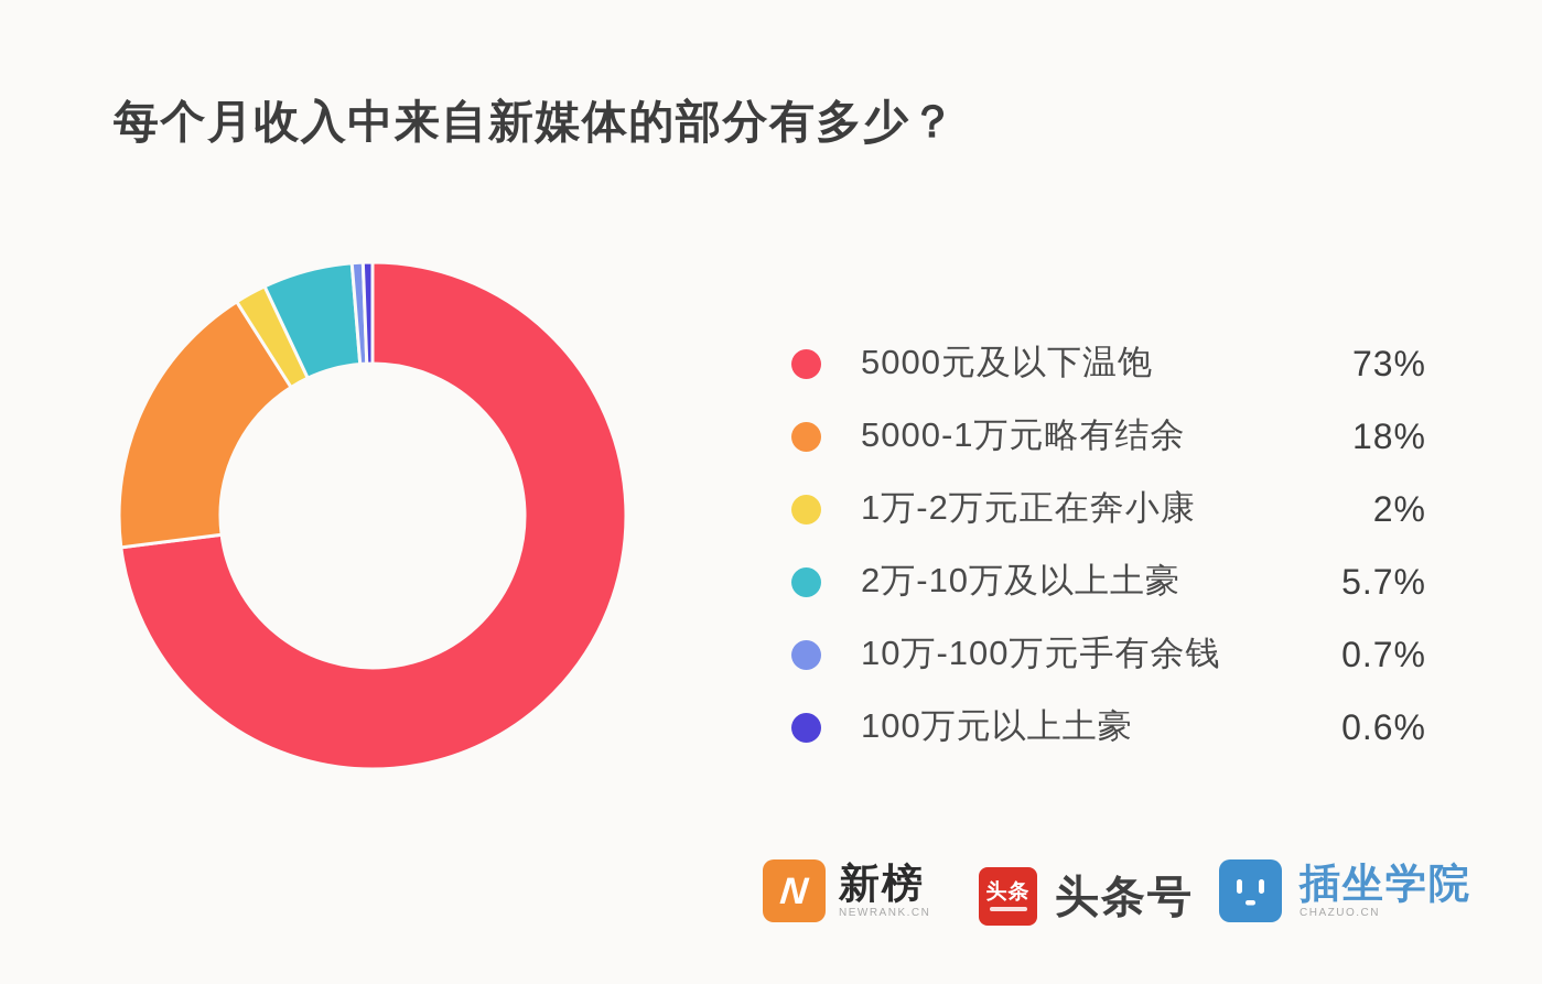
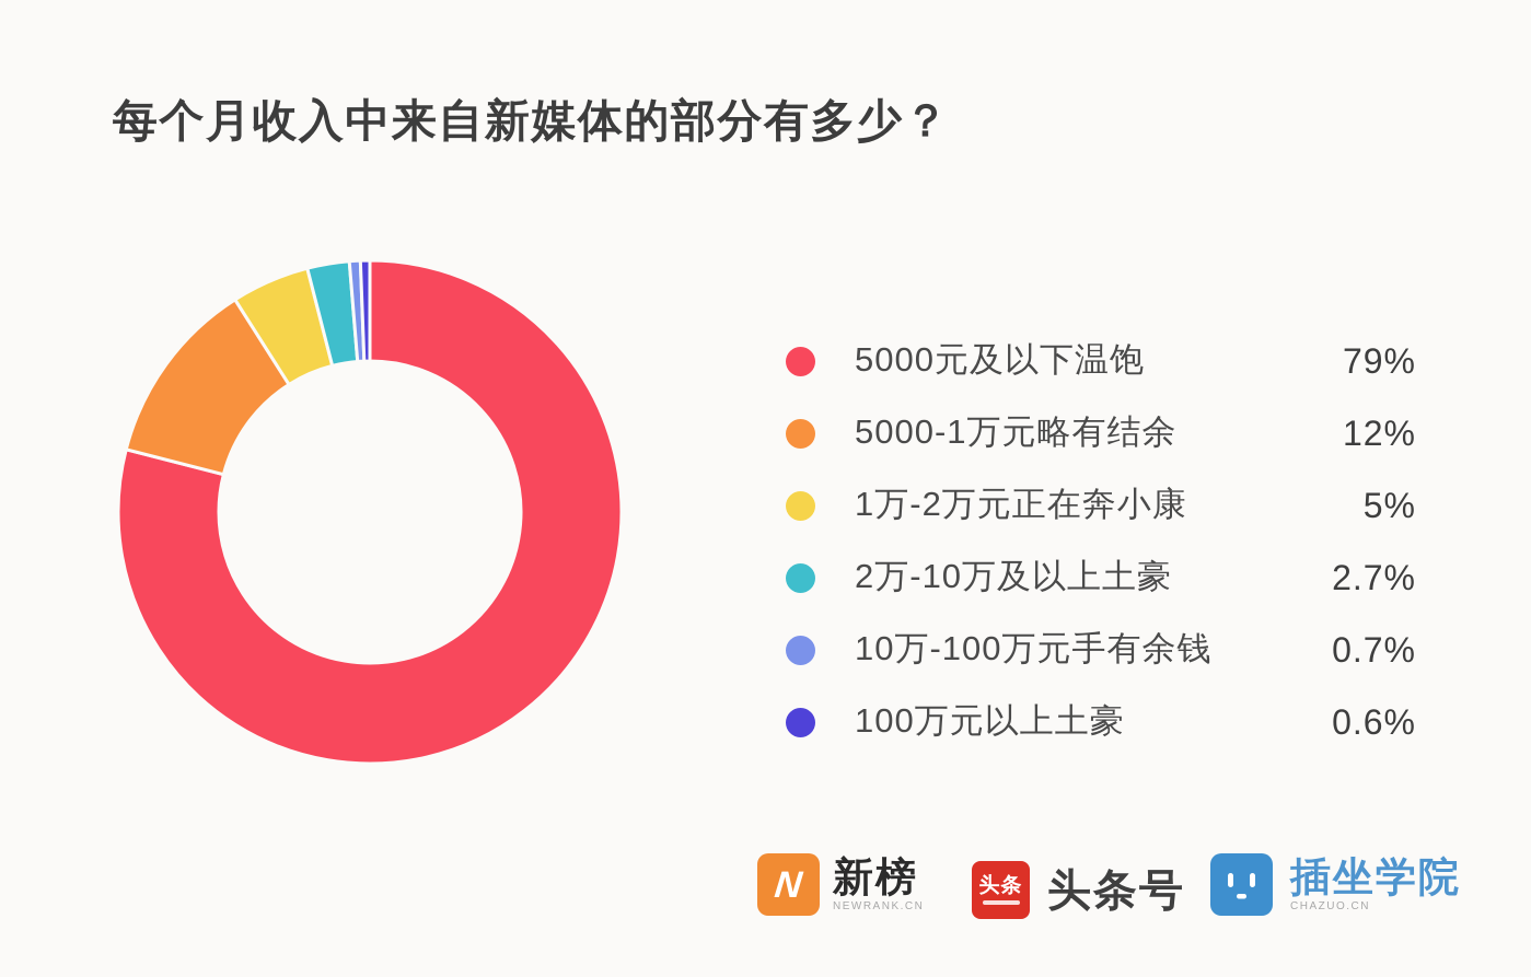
5000元及以下温饱: 73% -> 79%
5000-1万元略有结余: 18% -> 12%
1万-2万元正在奔小康: 2% -> 5%
2万-10万及以上土豪: 5.7% -> 2.7%
